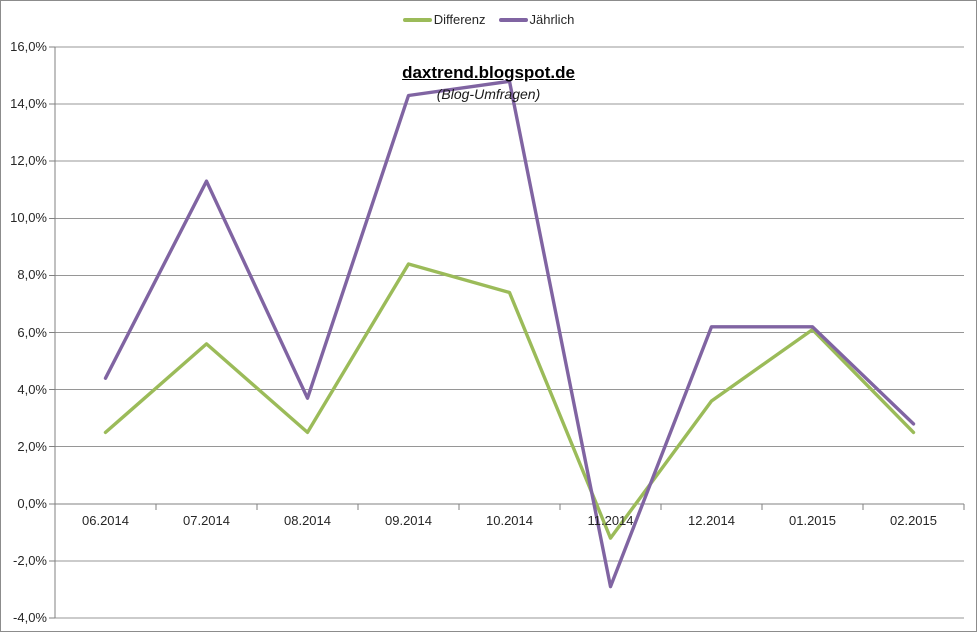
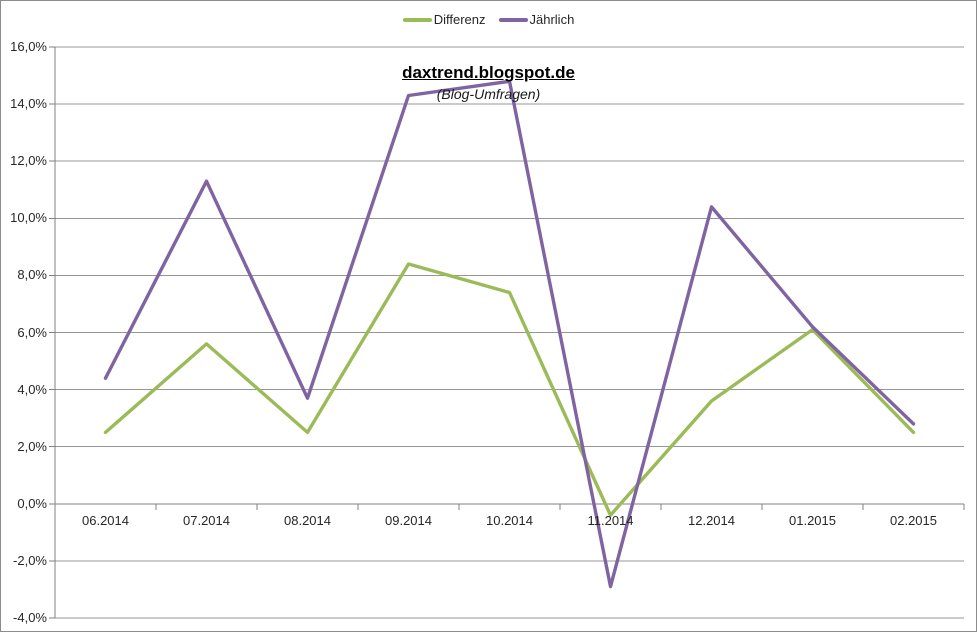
Differenz/11.2014: -1,2% -> -0,4%
Jährlich/12.2014: 6,2% -> 10,4%
